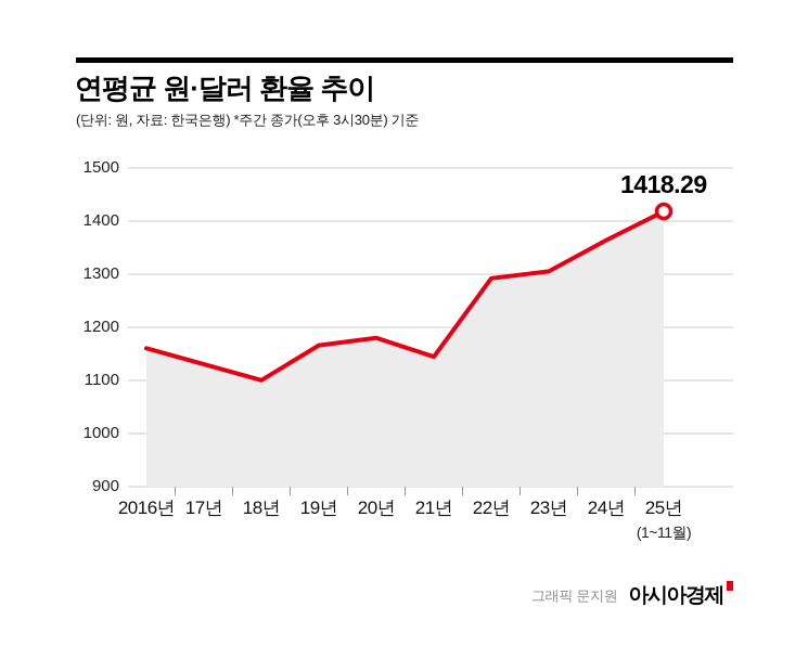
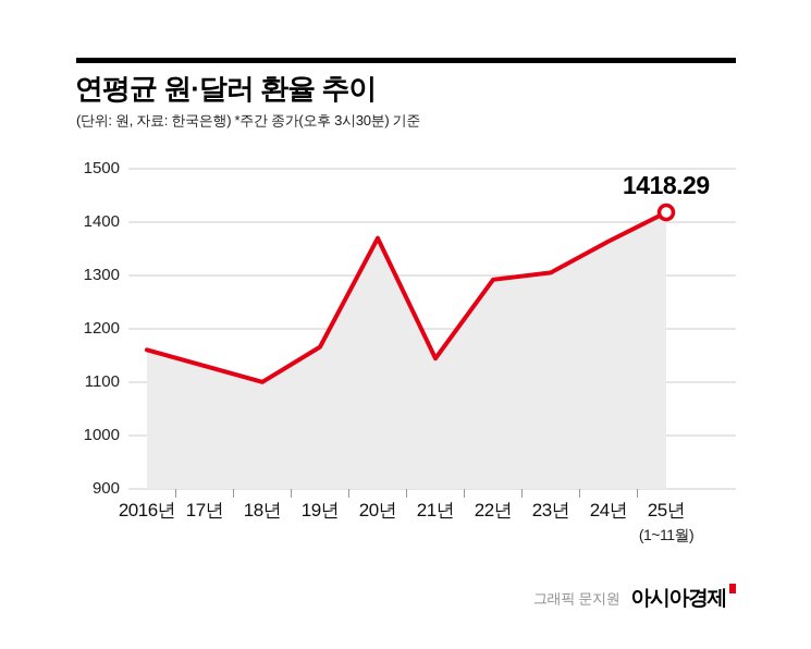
20년: 1180 -> 1370
